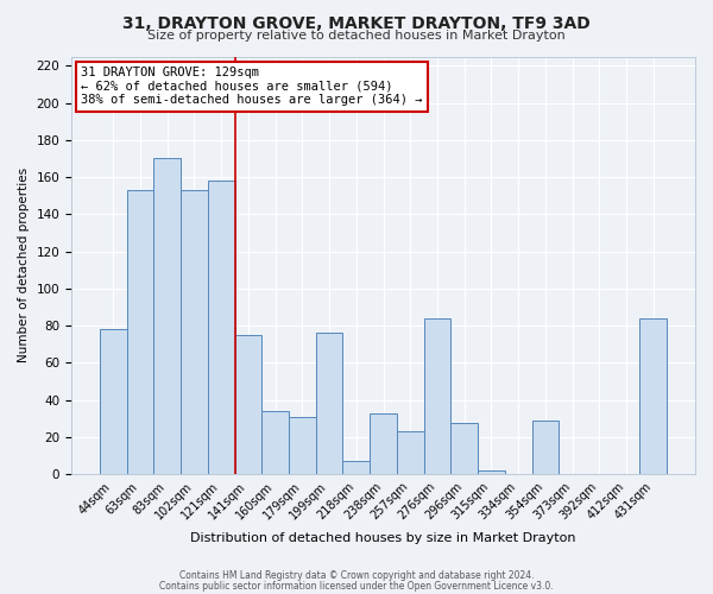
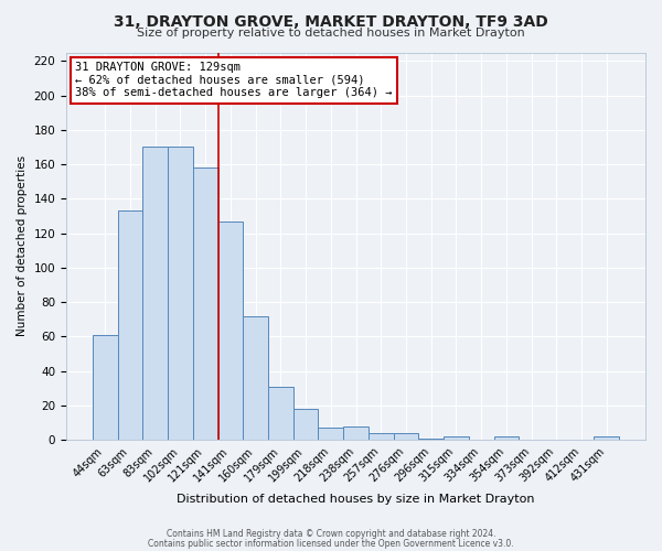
44sqm: 78 -> 61
63sqm: 153 -> 133
102sqm: 153 -> 170
141sqm: 75 -> 127
160sqm: 34 -> 72
199sqm: 76 -> 18
238sqm: 33 -> 8
257sqm: 23 -> 4
276sqm: 84 -> 4
296sqm: 28 -> 1
354sqm: 29 -> 2
431sqm: 84 -> 2
